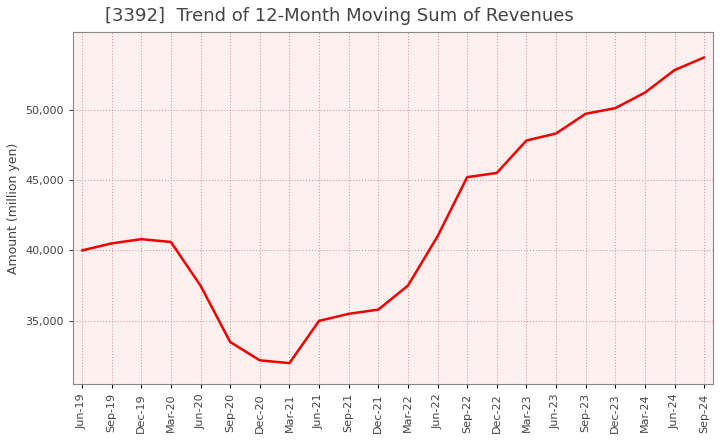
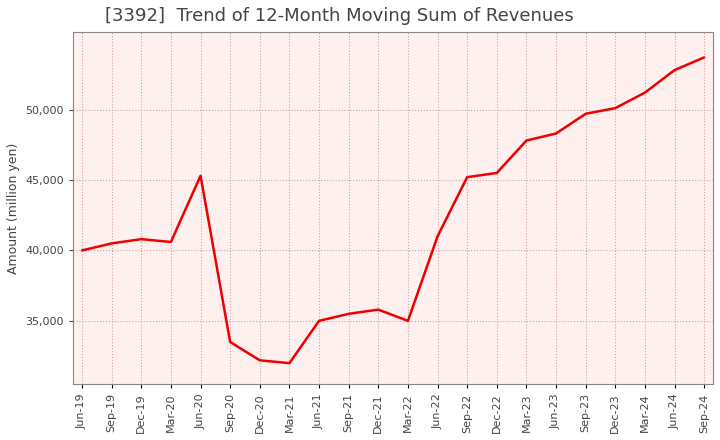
Jun-20: 37,500 -> 45,300
Mar-22: 37,500 -> 35,000
